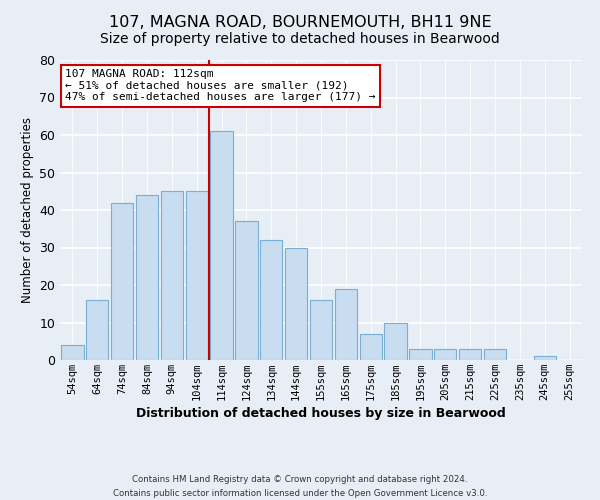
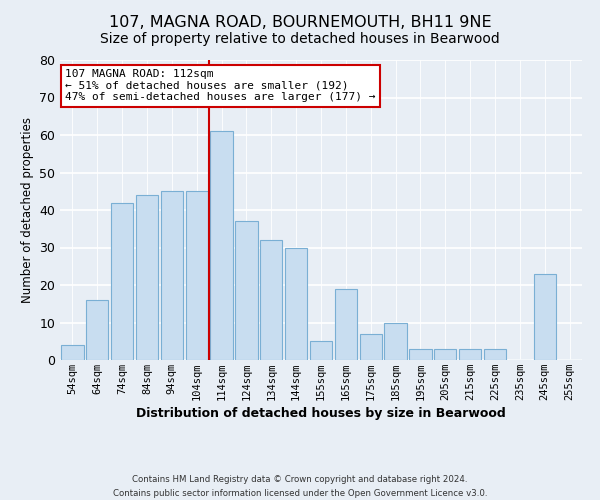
155sqm: 16 -> 5
245sqm: 1 -> 23
